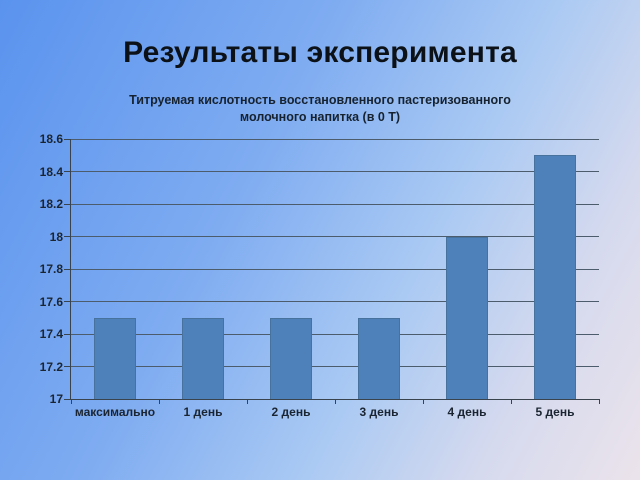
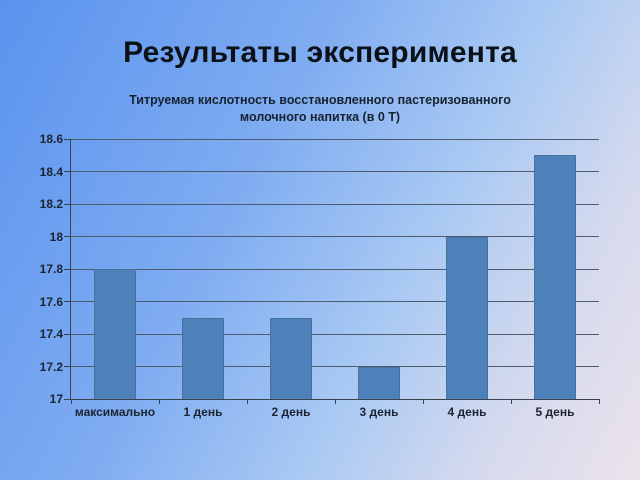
максимально: 17.5 -> 17.8
3 день: 17.5 -> 17.2
